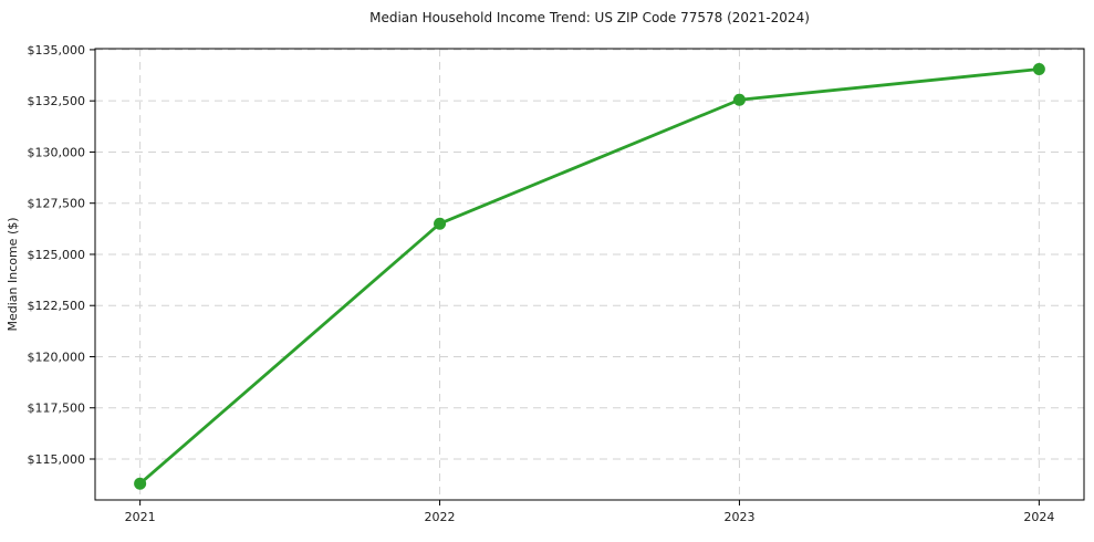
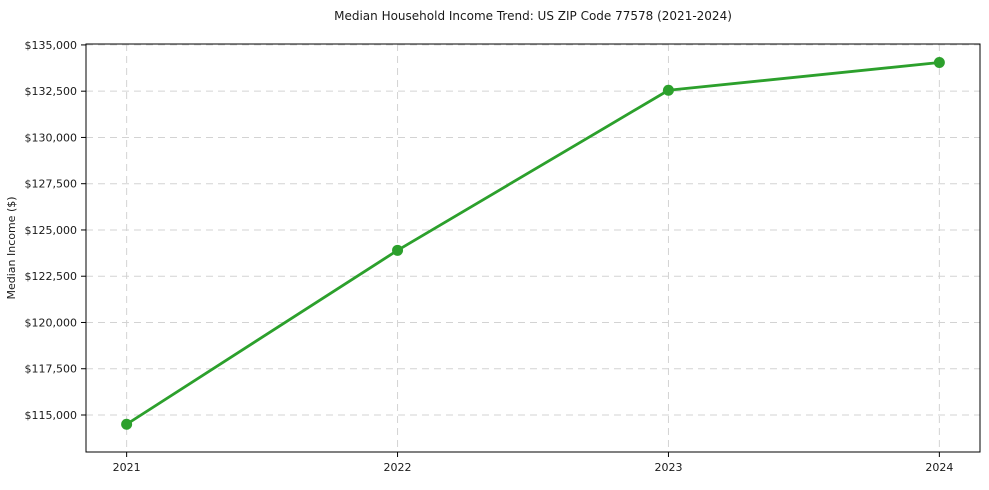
2021: $113800 -> $114500
2022: $126500 -> $123900
